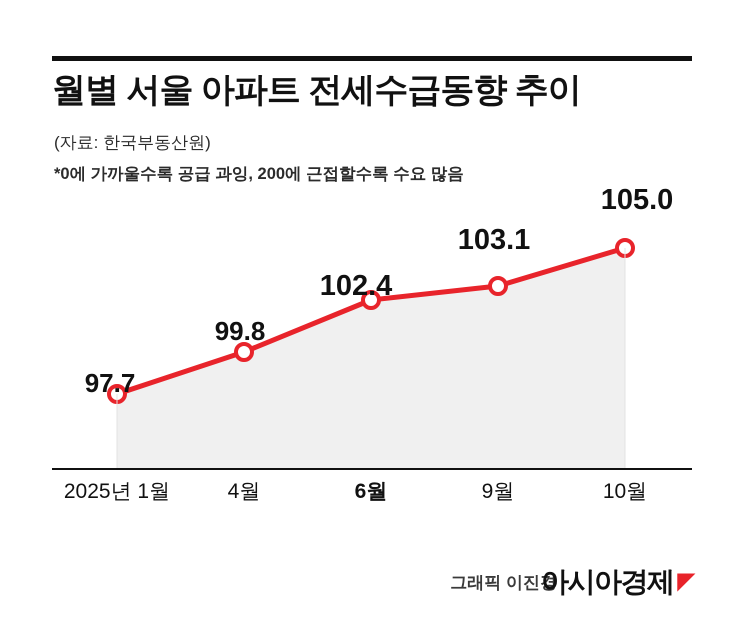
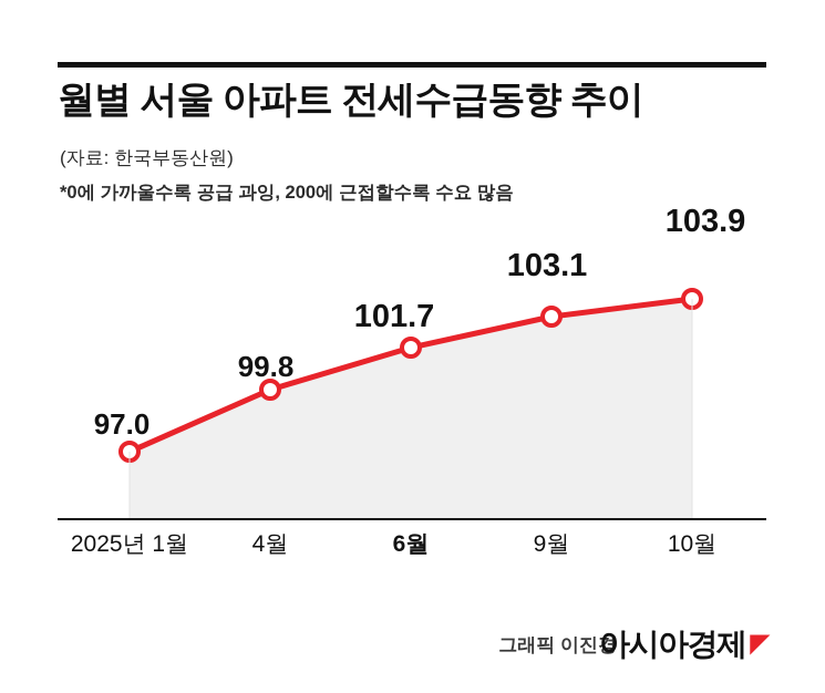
2025년 1월: 97.7 -> 97.0
6월: 102.4 -> 101.7
10월: 105.0 -> 103.9
